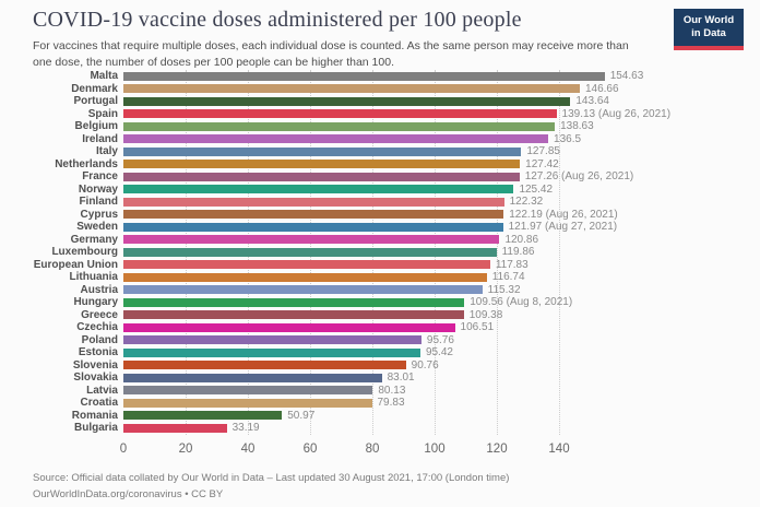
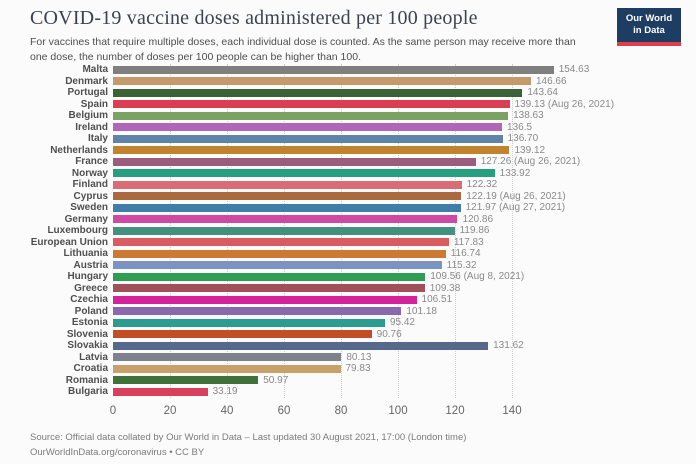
Italy: 127.85 -> 136.70
Netherlands: 127.42 -> 139.12
Norway: 125.42 -> 133.92
Poland: 95.76 -> 101.18
Slovakia: 83.01 -> 131.62
